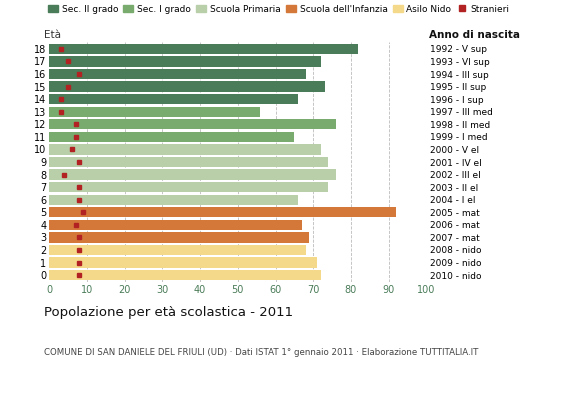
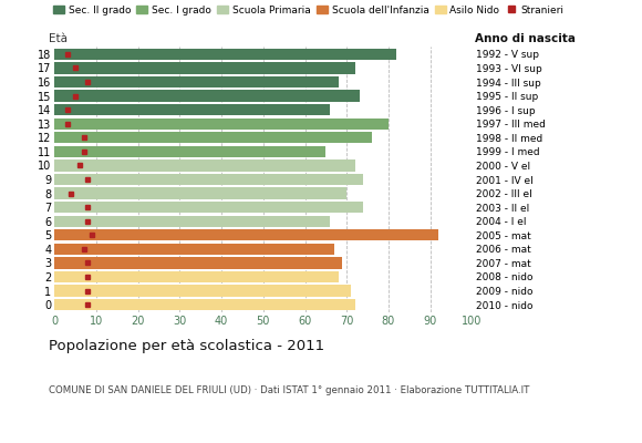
13: 56 -> 80
8: 76 -> 70
